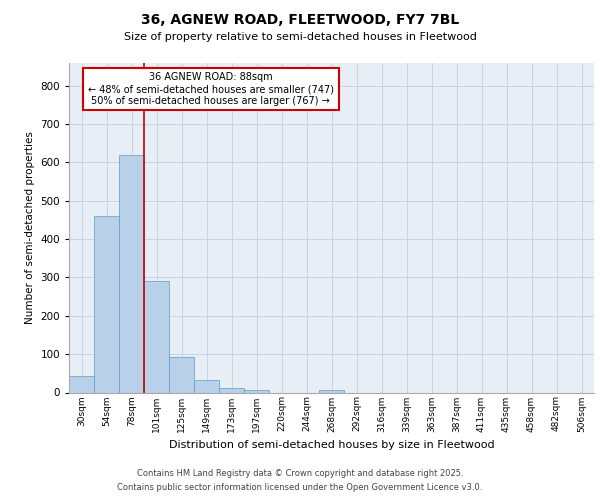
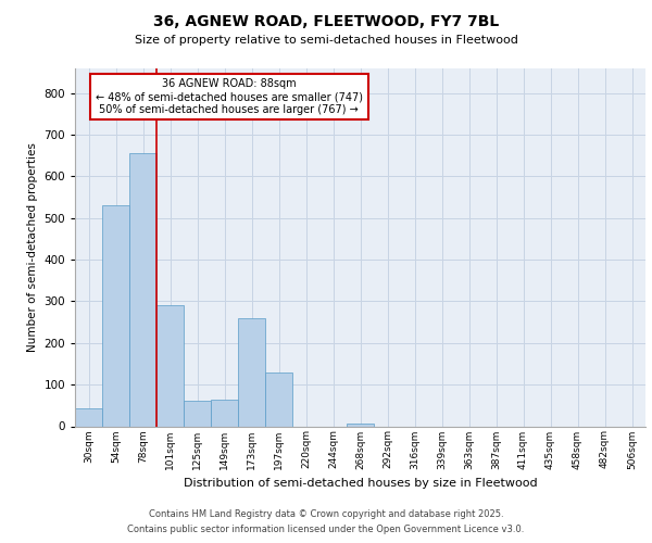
54sqm: 459 -> 530
78sqm: 618 -> 655
125sqm: 93 -> 60
149sqm: 33 -> 65
173sqm: 13 -> 260
197sqm: 7 -> 130
